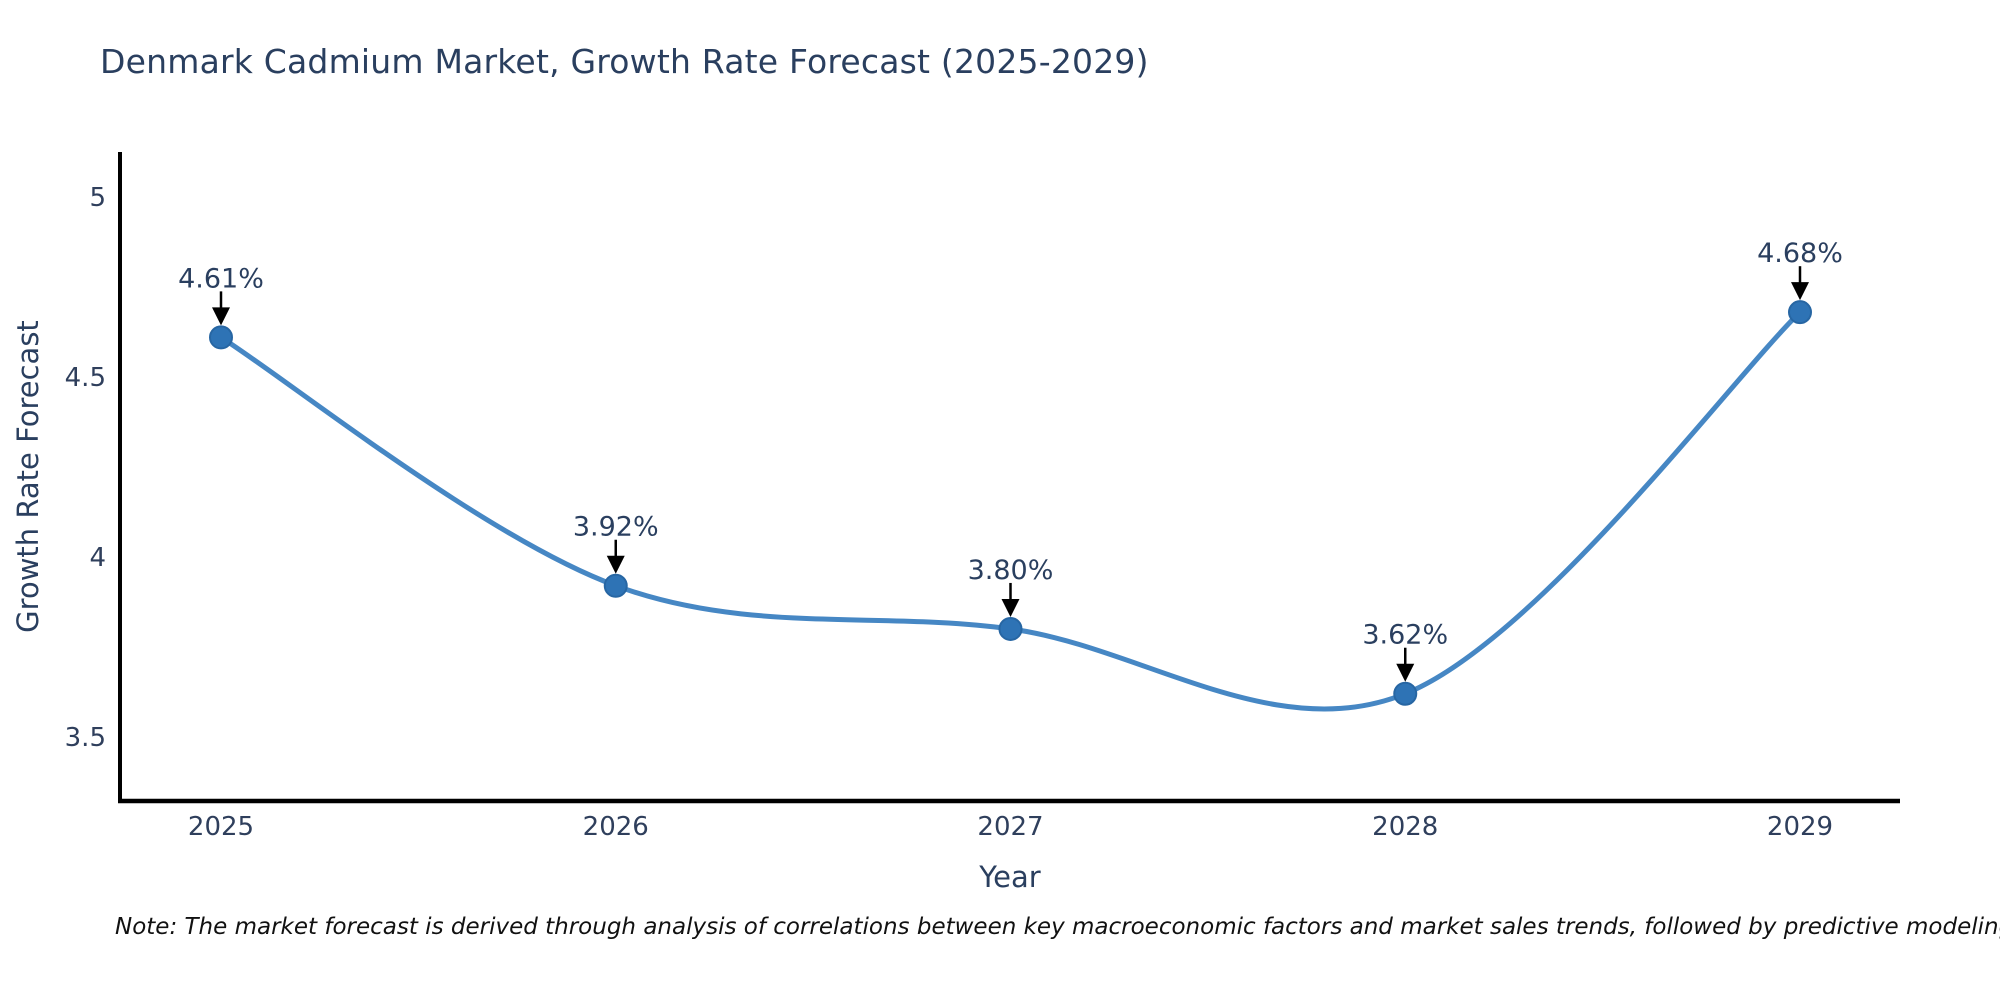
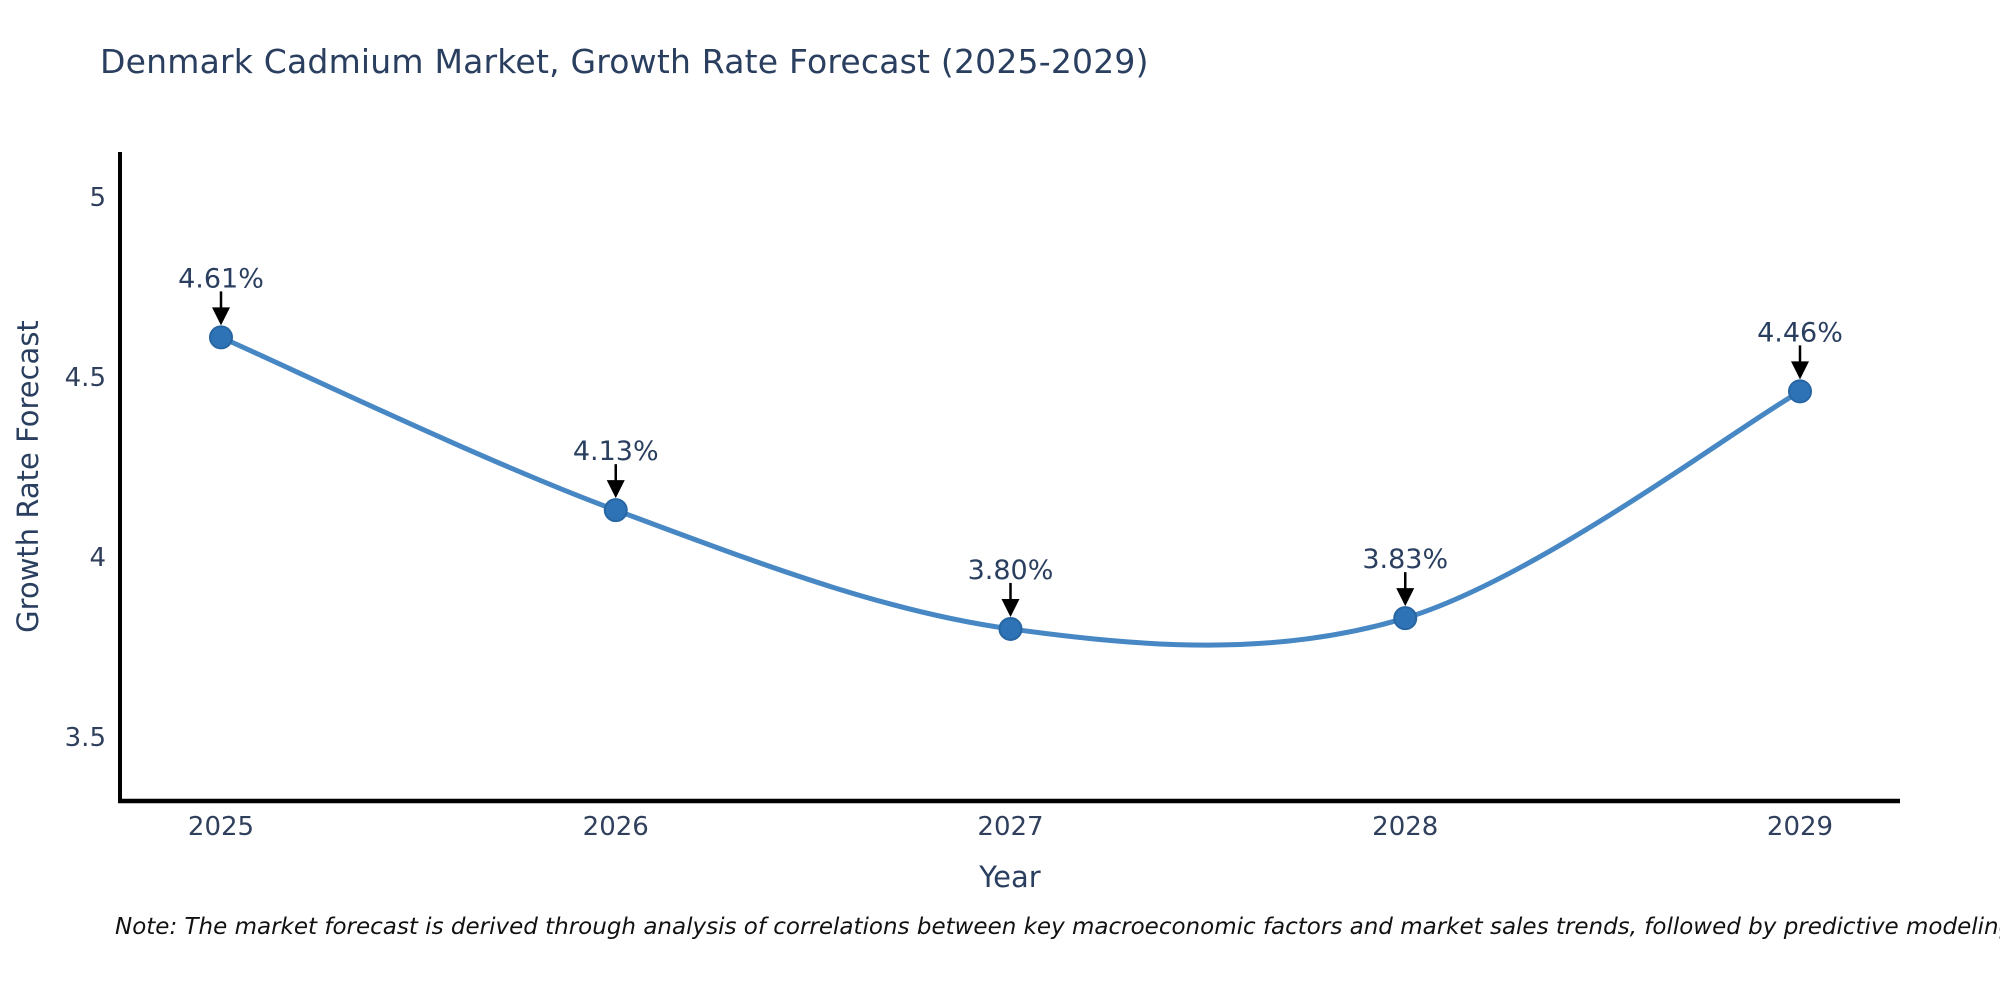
2026: 3.92% -> 4.13%
2028: 3.62% -> 3.83%
2029: 4.68% -> 4.46%
